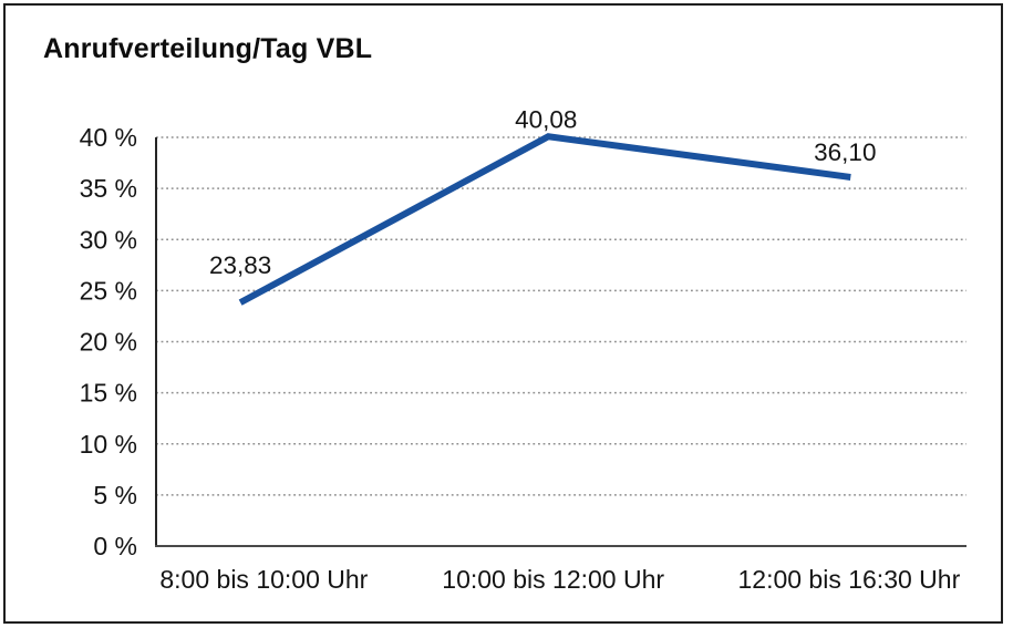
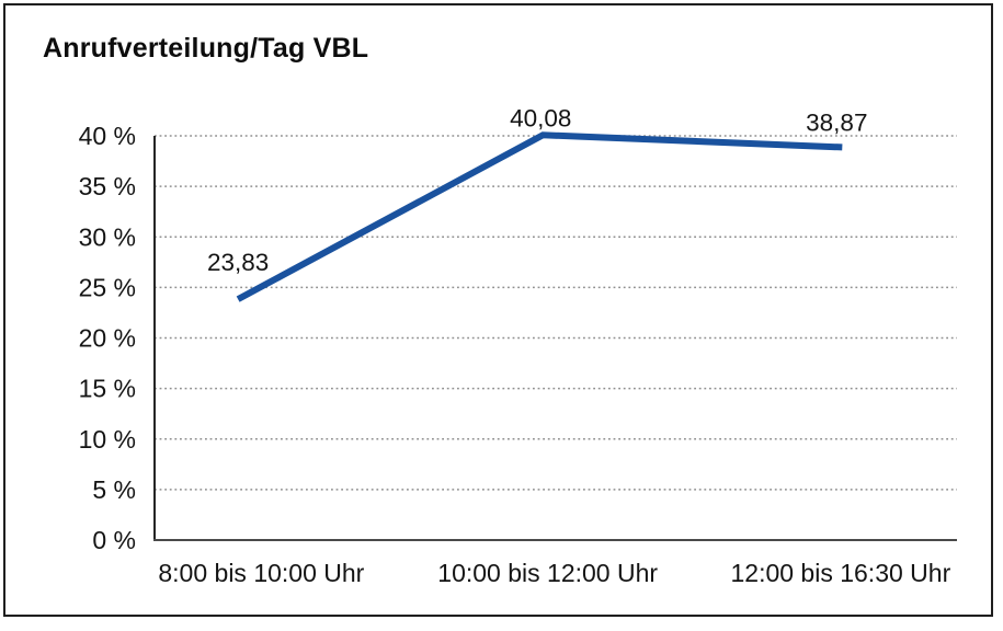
12:00 bis 16:30 Uhr: 36,10 -> 38,87
